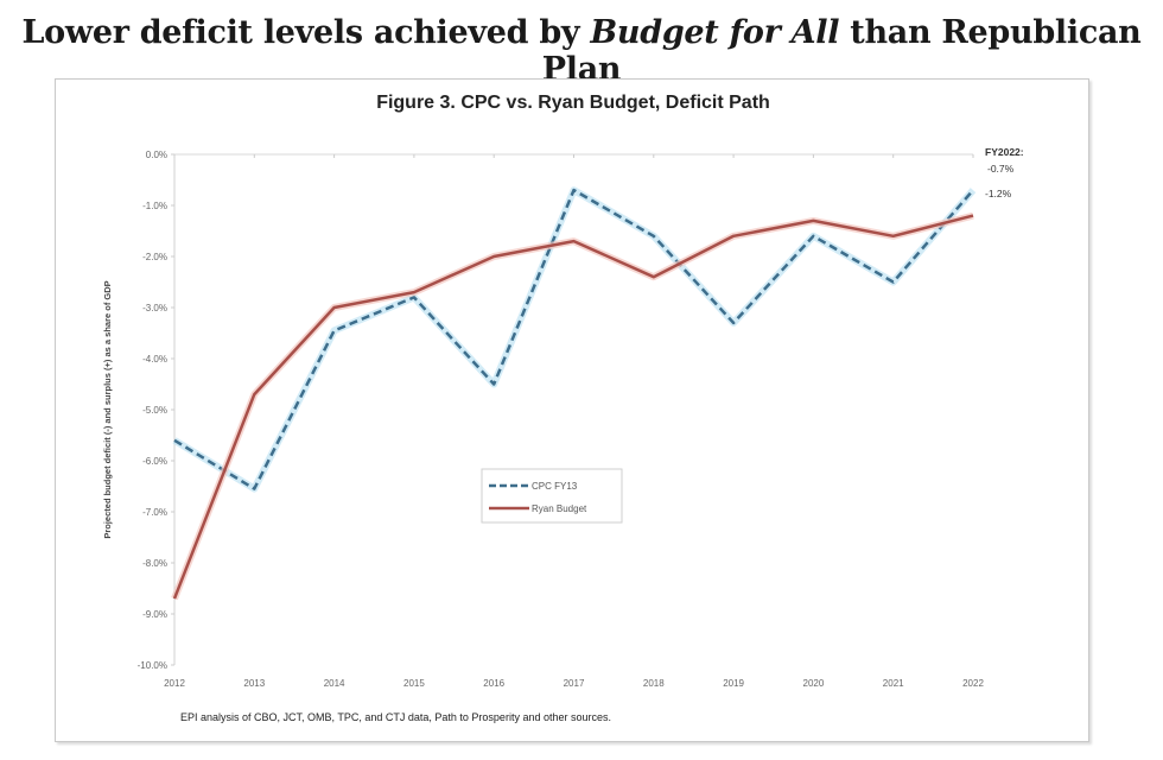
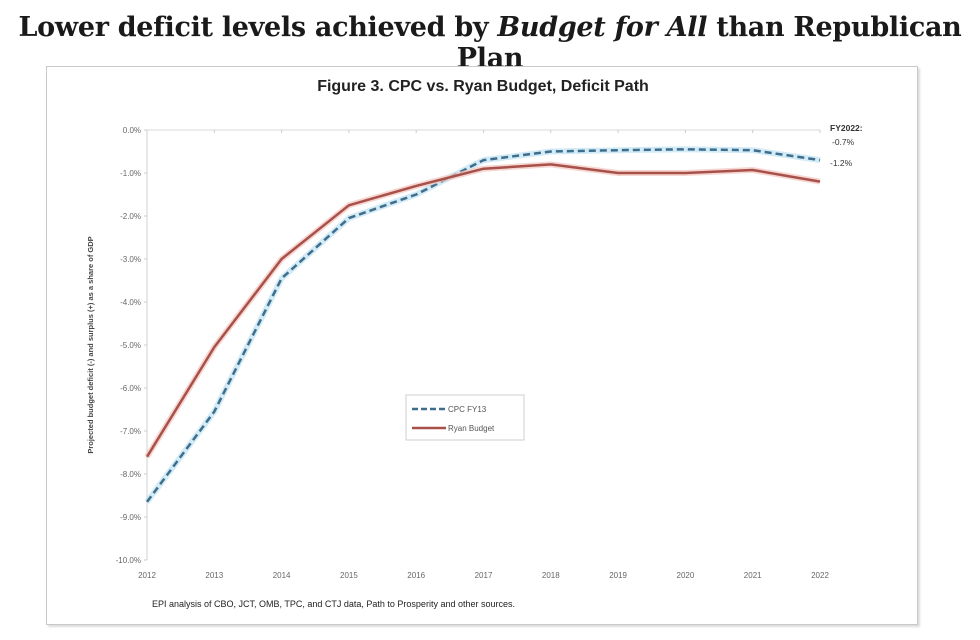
CPC FY13/2012: -5.6% -> -8.7%
Ryan Budget/2012: -8.7% -> -7.6%
Ryan Budget/2013: -4.7% -> -5.0%
CPC FY13/2015: -2.8% -> -2.0%
Ryan Budget/2015: -2.7% -> -1.8%
CPC FY13/2016: -4.5% -> -1.5%
Ryan Budget/2016: -2.0% -> -1.3%
Ryan Budget/2017: -1.7% -> -0.9%
CPC FY13/2018: -1.6% -> -0.5%
Ryan Budget/2018: -2.4% -> -0.8%
CPC FY13/2019: -3.3% -> -0.5%
Ryan Budget/2019: -1.6% -> -1.0%
CPC FY13/2020: -1.6% -> -0.5%
Ryan Budget/2020: -1.3% -> -1.0%
CPC FY13/2021: -2.5% -> -0.5%
Ryan Budget/2021: -1.6% -> -0.9%
